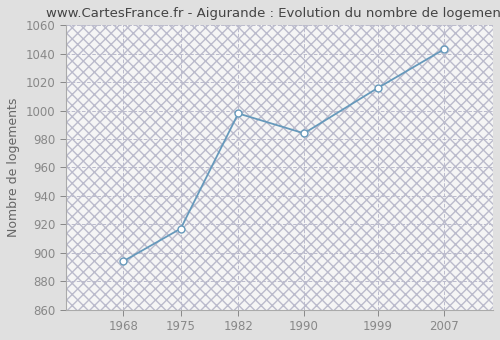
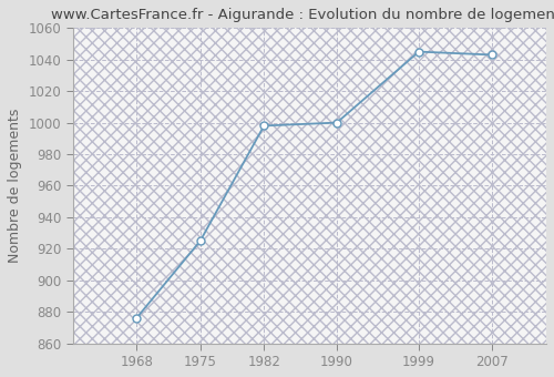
1968: 894 -> 876
1975: 917 -> 925
1990: 984 -> 1000
1999: 1016 -> 1045
